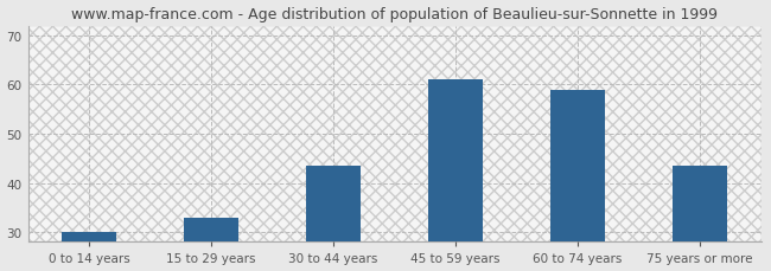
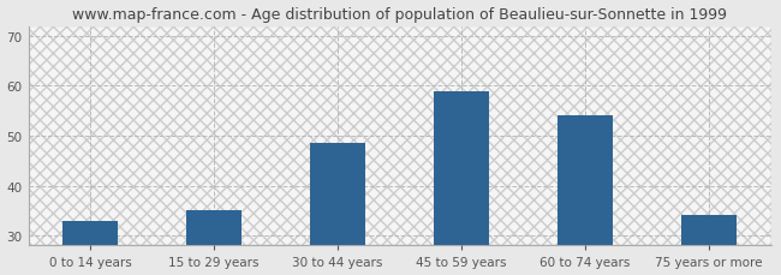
0 to 14 years: 30.0 -> 33.0
15 to 29 years: 33.0 -> 35.0
30 to 44 years: 43.5 -> 48.5
45 to 59 years: 61.0 -> 59.0
60 to 74 years: 59.0 -> 54.0
75 years or more: 43.5 -> 34.0
